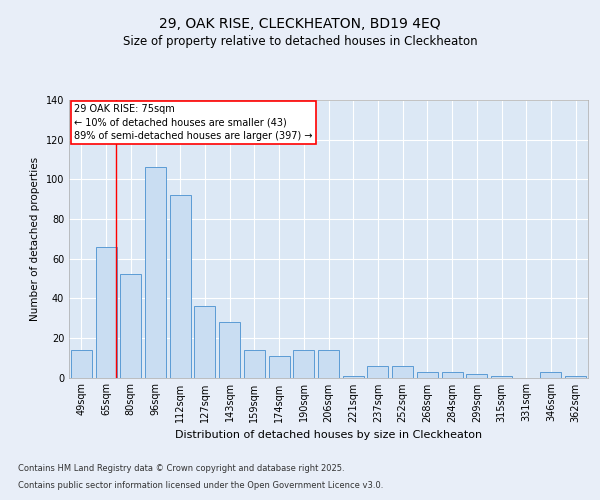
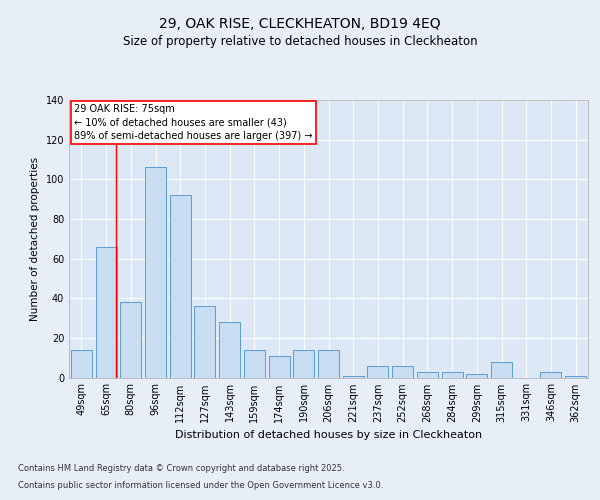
80sqm: 52 -> 38
315sqm: 1 -> 8
